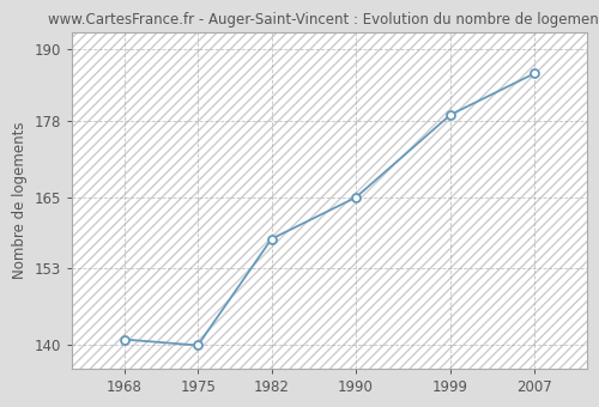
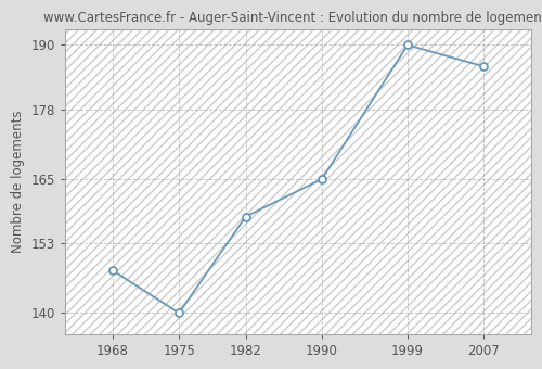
1968: 141 -> 148
1999: 179 -> 190
